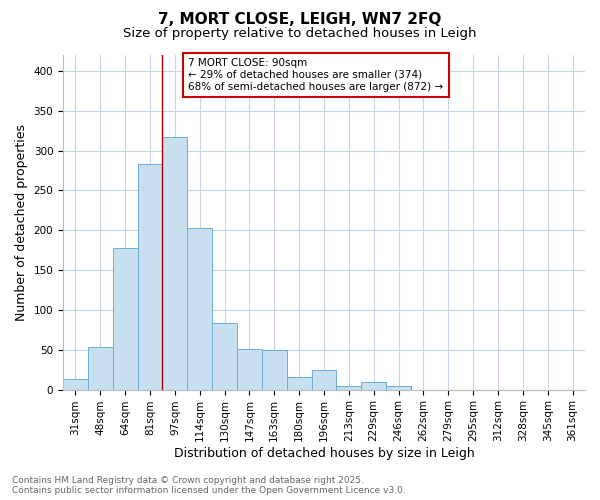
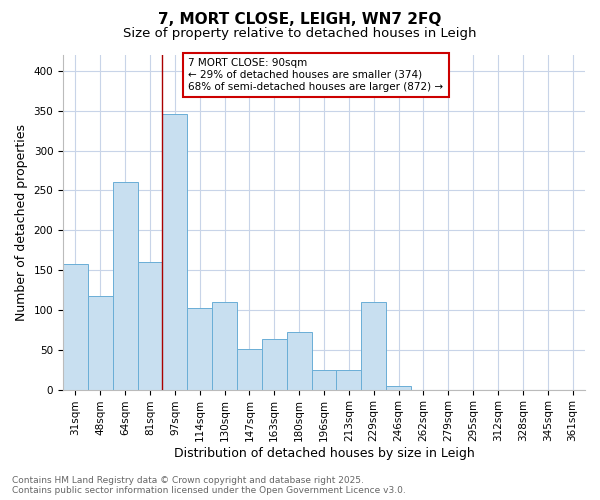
31sqm: 13 -> 158
48sqm: 53 -> 118
64sqm: 178 -> 260
81sqm: 283 -> 160
97sqm: 317 -> 346
114sqm: 203 -> 102
130sqm: 83 -> 110
163sqm: 50 -> 64
180sqm: 16 -> 72
213sqm: 5 -> 24
229sqm: 9 -> 110
